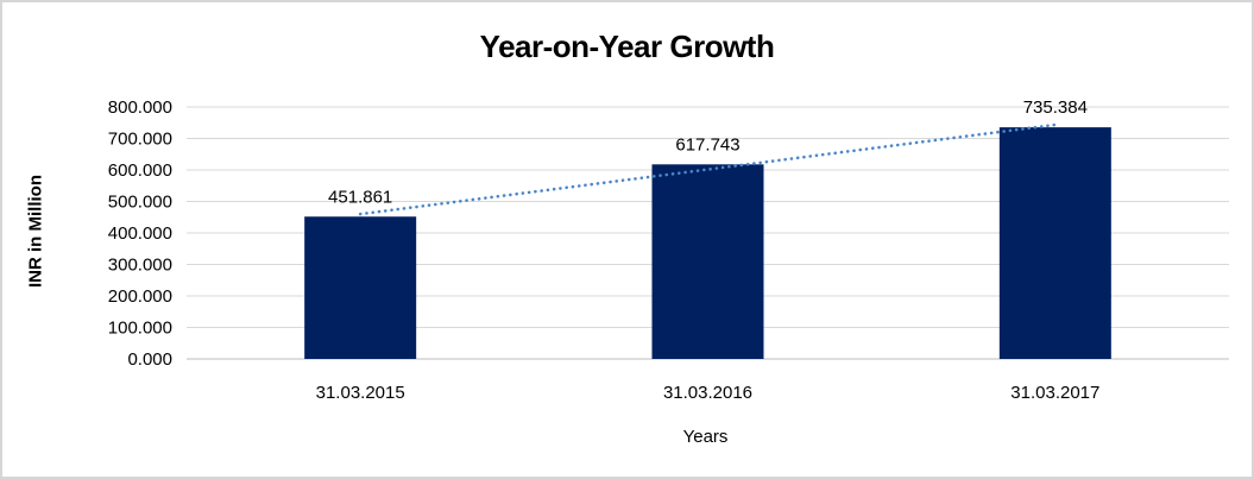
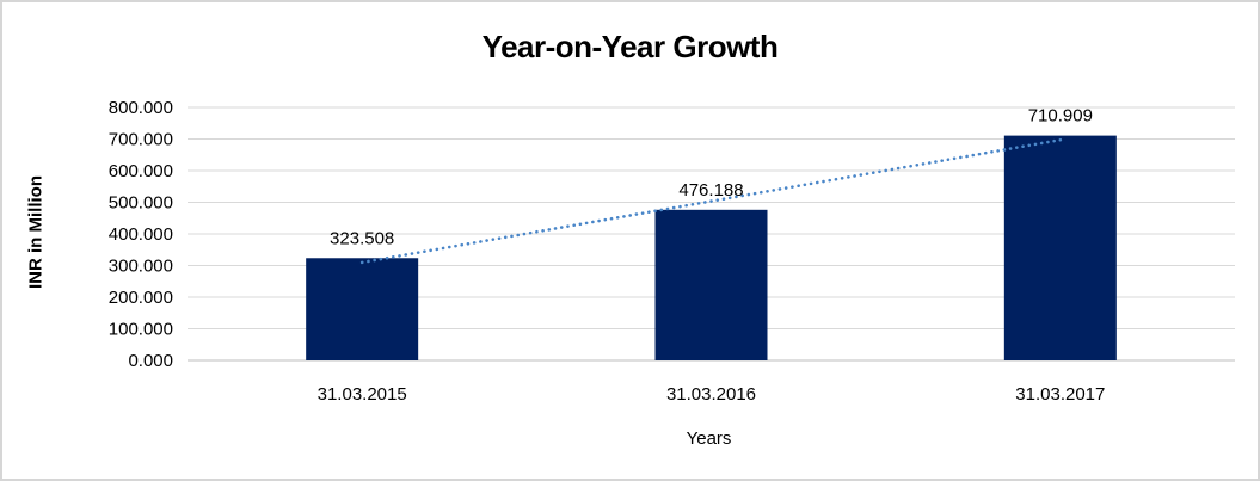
31.03.2015: 451.861 -> 323.508
31.03.2016: 617.743 -> 476.188
31.03.2017: 735.384 -> 710.909
